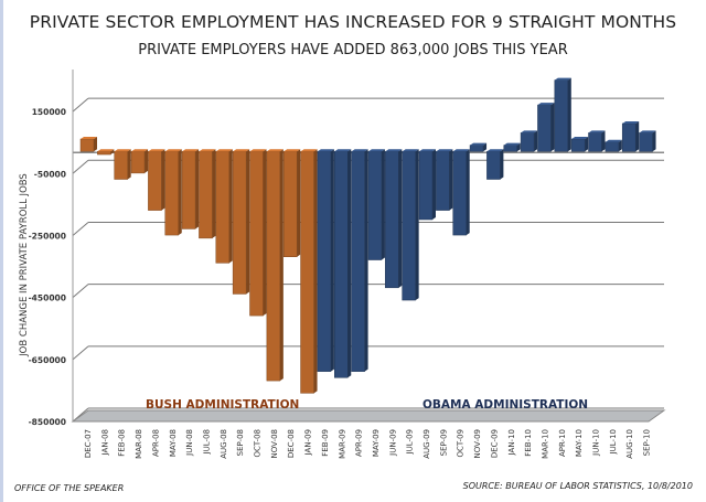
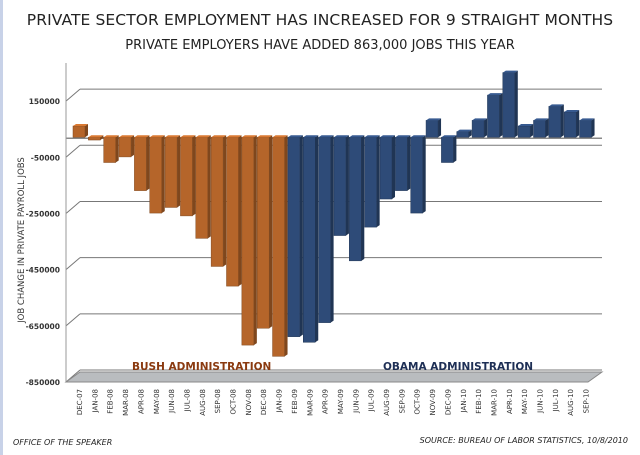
BUSH ADMINISTRATION/DEC-08: -340000 -> -680000
OBAMA ADMINISTRATION/APR-09: -710000 -> -660000
OBAMA ADMINISTRATION/JUL-09: -480000 -> -320000
OBAMA ADMINISTRATION/NOV-09: 20000 -> 60000
OBAMA ADMINISTRATION/JUL-10: 30000 -> 110000
